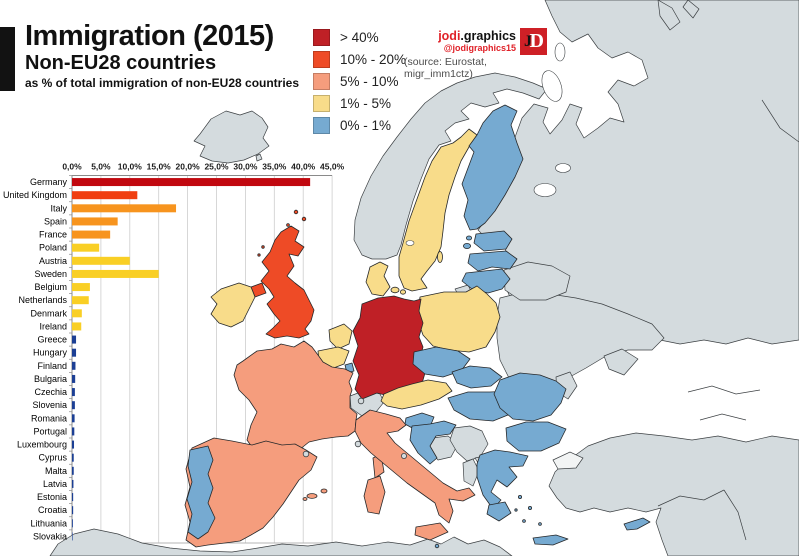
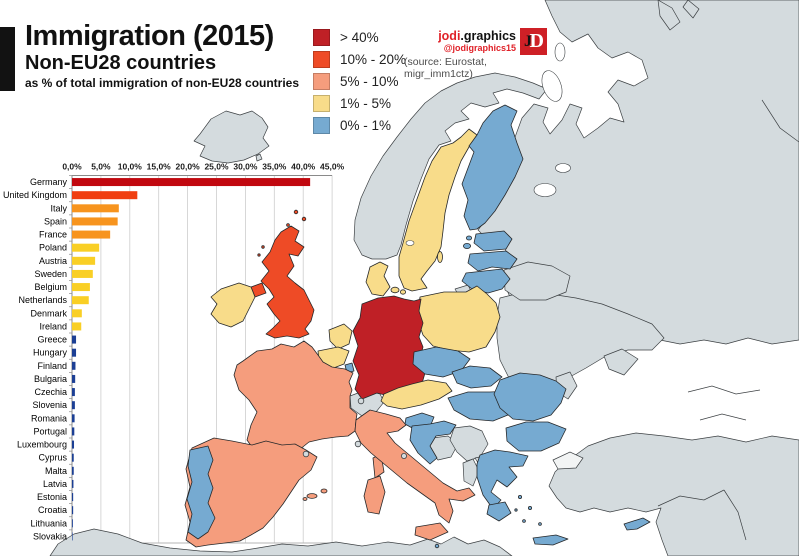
Italy: 18% -> 8%
Austria: 10% -> 4%
Sweden: 15% -> 4%
